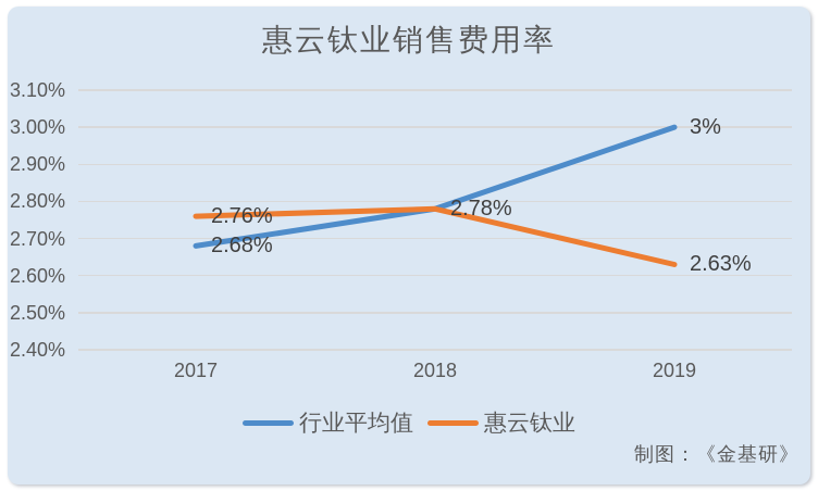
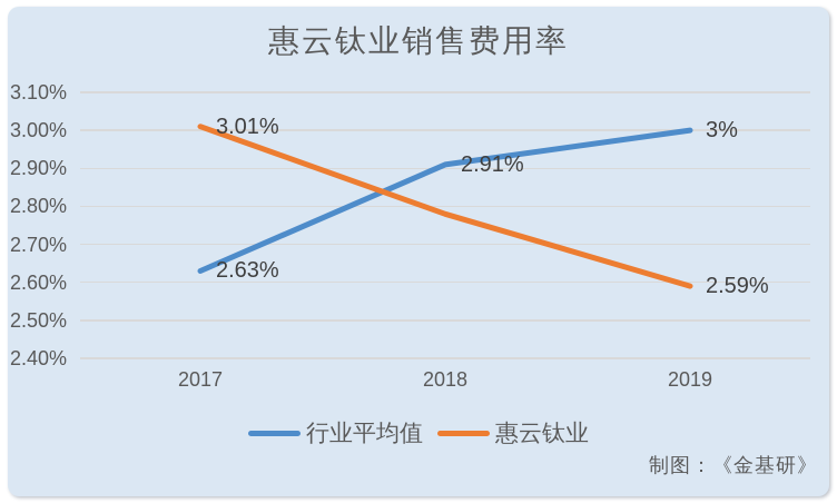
行业平均值/2017: 2.68% -> 2.63%
惠云钛业/2017: 2.76% -> 3.01%
行业平均值/2018: 2.78% -> 2.91%
惠云钛业/2019: 2.63% -> 2.59%
